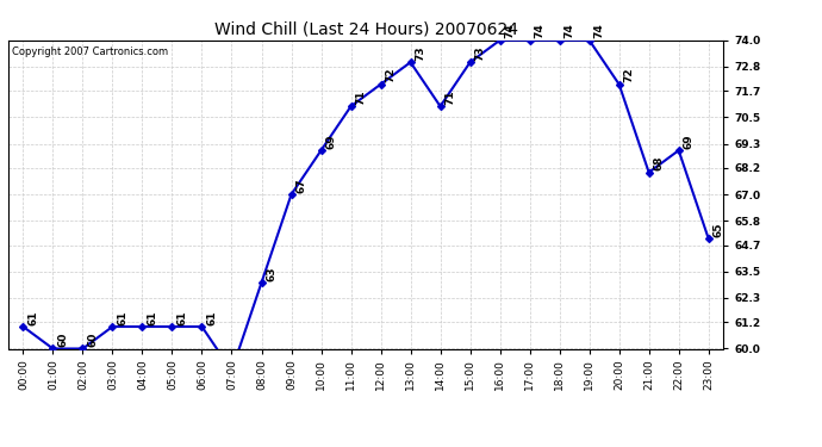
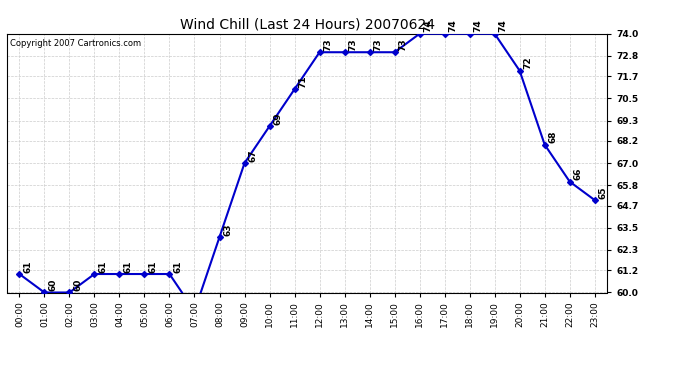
12:00: 72 -> 73
14:00: 71 -> 73
22:00: 69 -> 66
